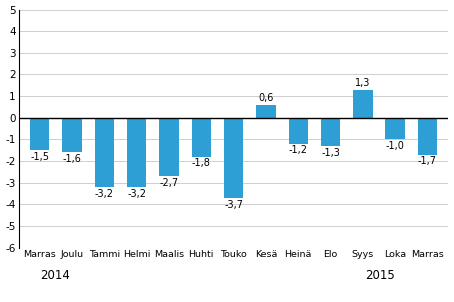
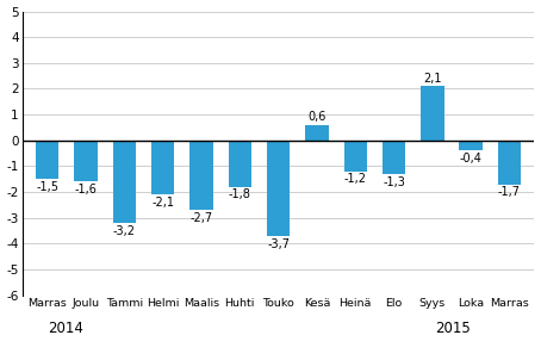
Helmi: -3,2 -> -2,1
Syys: 1,3 -> 2,1
Loka: -1,0 -> -0,4
